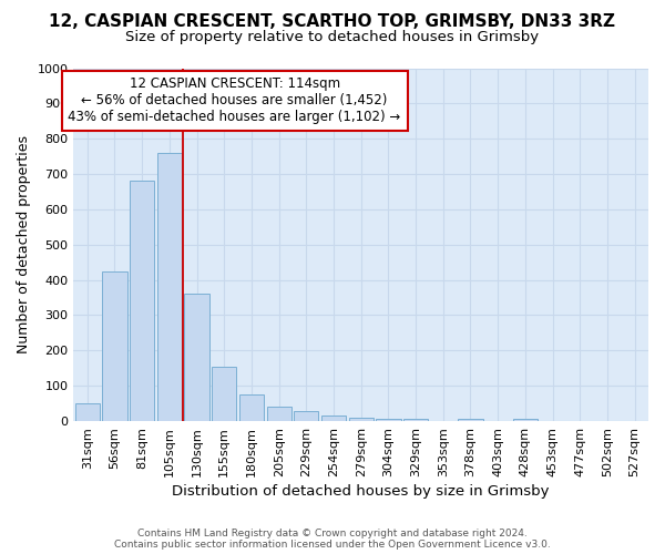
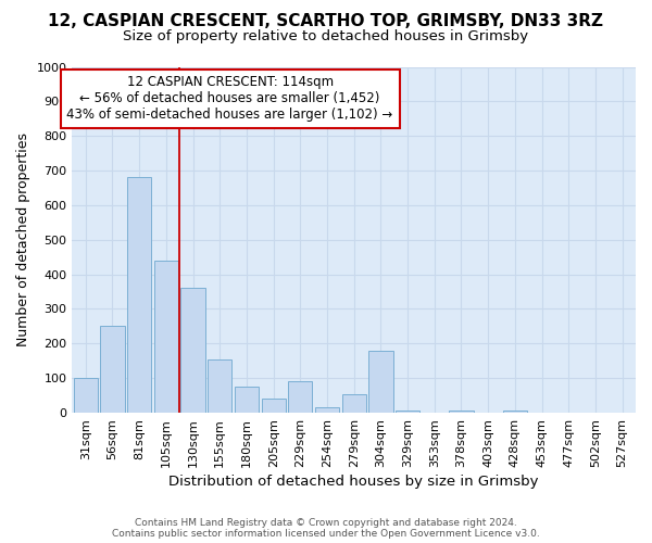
31sqm: 50 -> 100
56sqm: 425 -> 250
105sqm: 760 -> 440
229sqm: 30 -> 90
279sqm: 10 -> 55
304sqm: 5 -> 180
